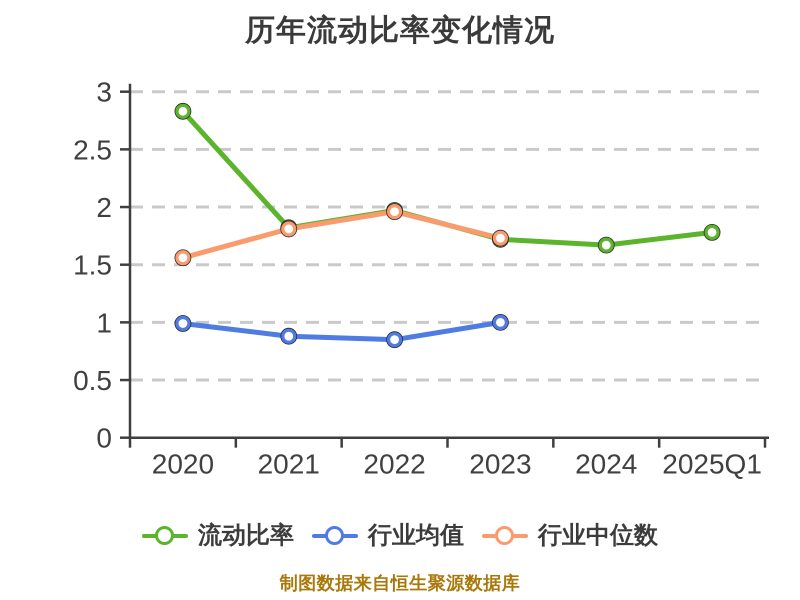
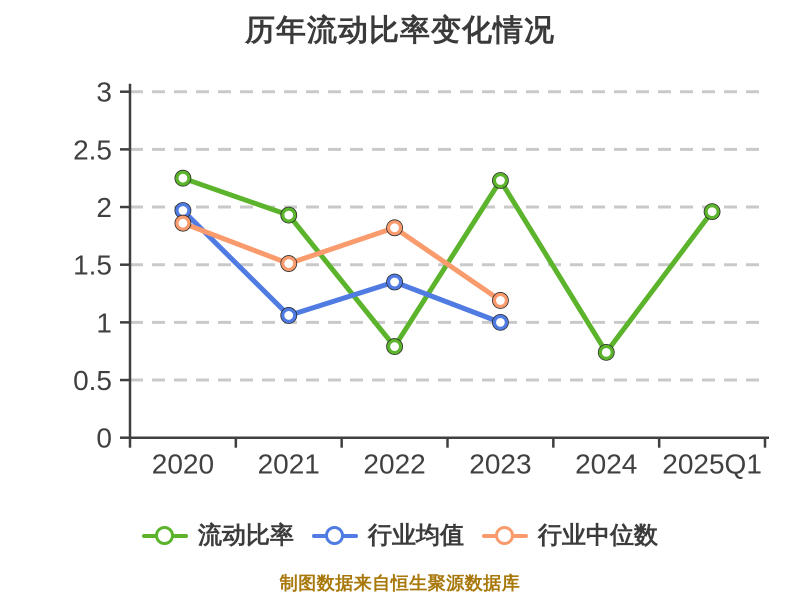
流动比率/2020: 2.83 -> 2.25
行业均值/2020: 0.99 -> 1.97
行业中位数/2020: 1.56 -> 1.86
流动比率/2021: 1.82 -> 1.93
行业均值/2021: 0.88 -> 1.06
行业中位数/2021: 1.81 -> 1.51
流动比率/2022: 1.97 -> 0.79
行业均值/2022: 0.85 -> 1.35
行业中位数/2022: 1.96 -> 1.82
流动比率/2023: 1.72 -> 2.23
行业中位数/2023: 1.73 -> 1.19
流动比率/2024: 1.67 -> 0.74
流动比率/2025Q1: 1.78 -> 1.96
